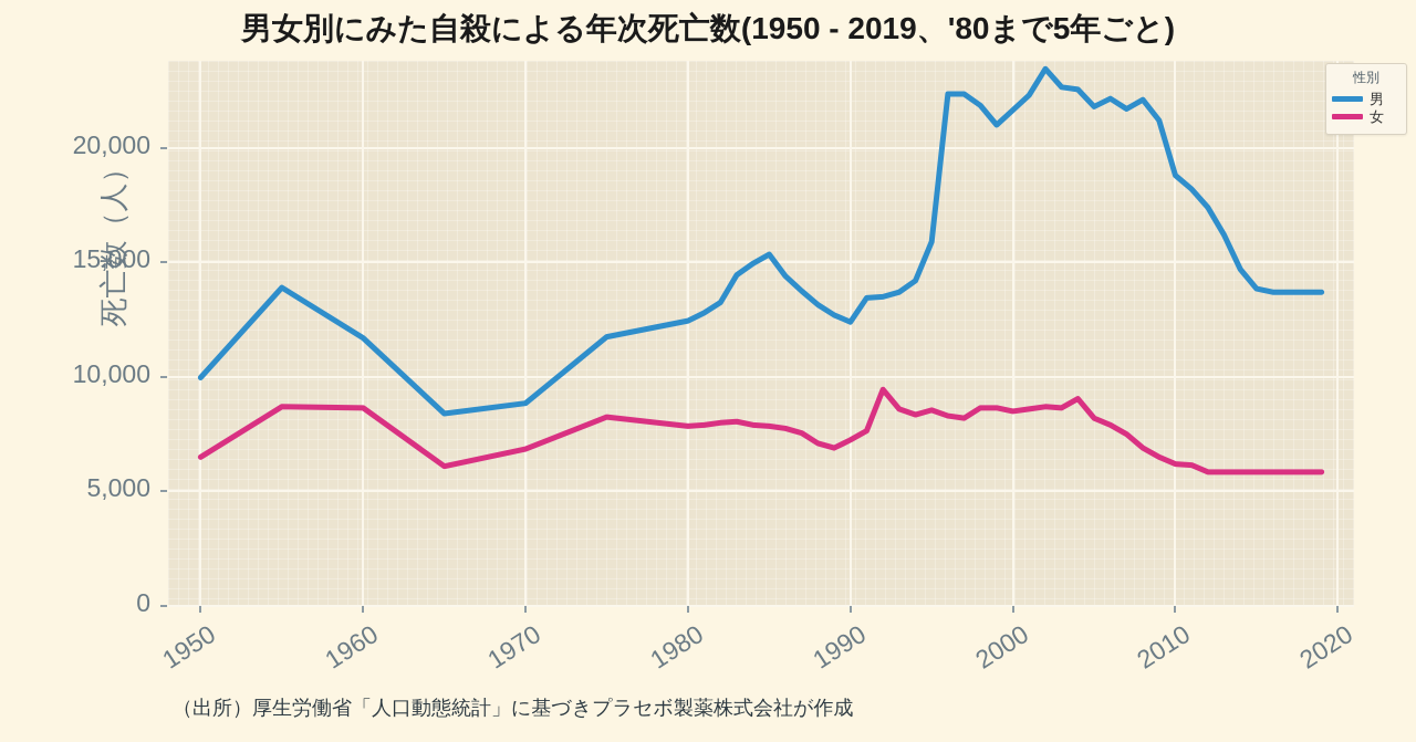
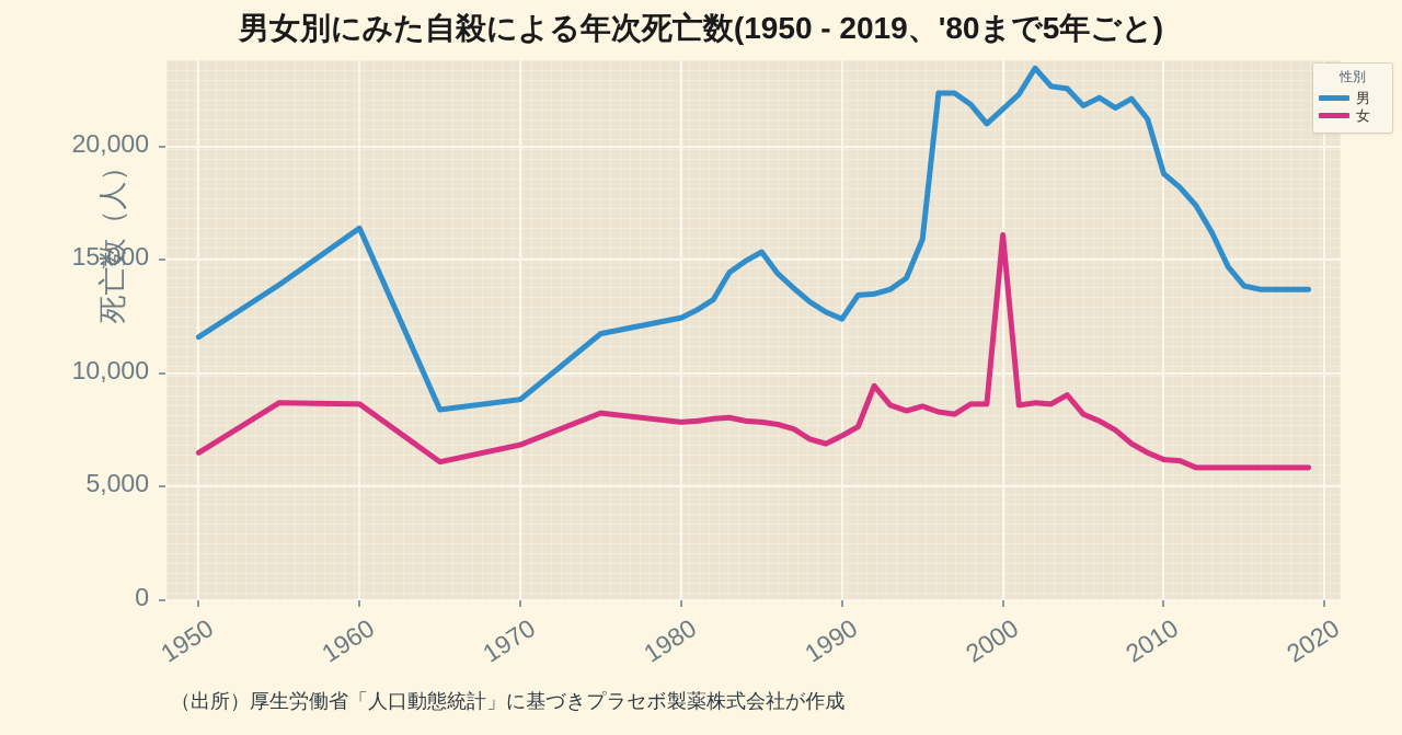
男/1950: 10000 -> 11600
男/1960: 11700 -> 16400
女/2000: 8500 -> 16100
